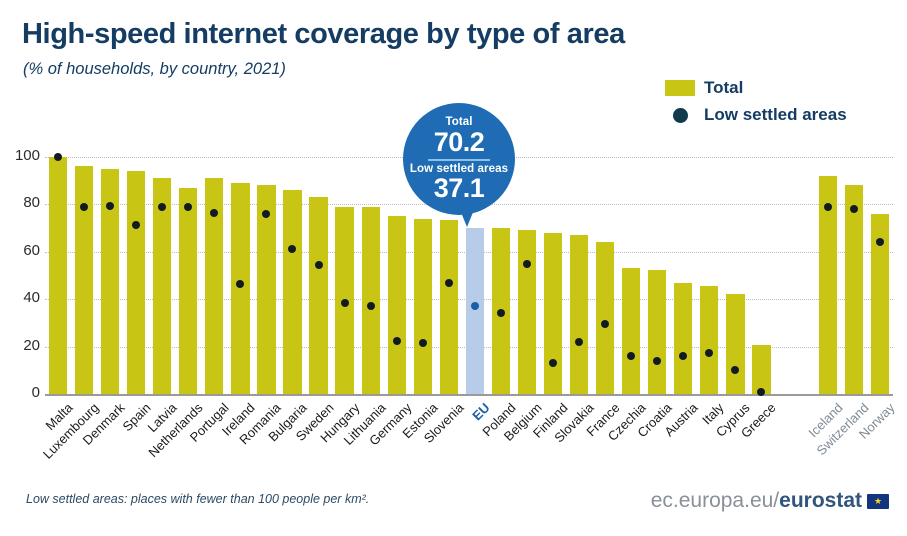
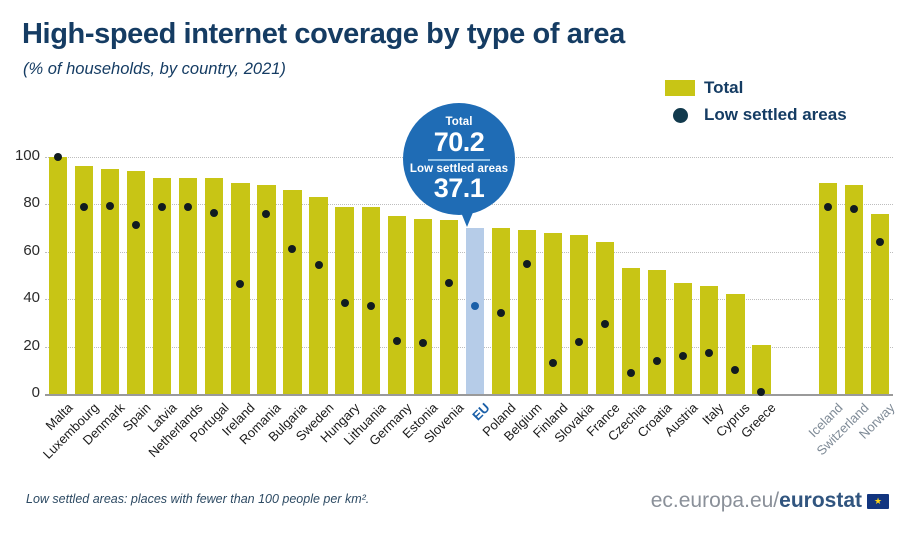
Total/Netherlands: 87 -> 91
Low settled areas/Czechia: 16 -> 9
Total/Iceland: 92 -> 89
